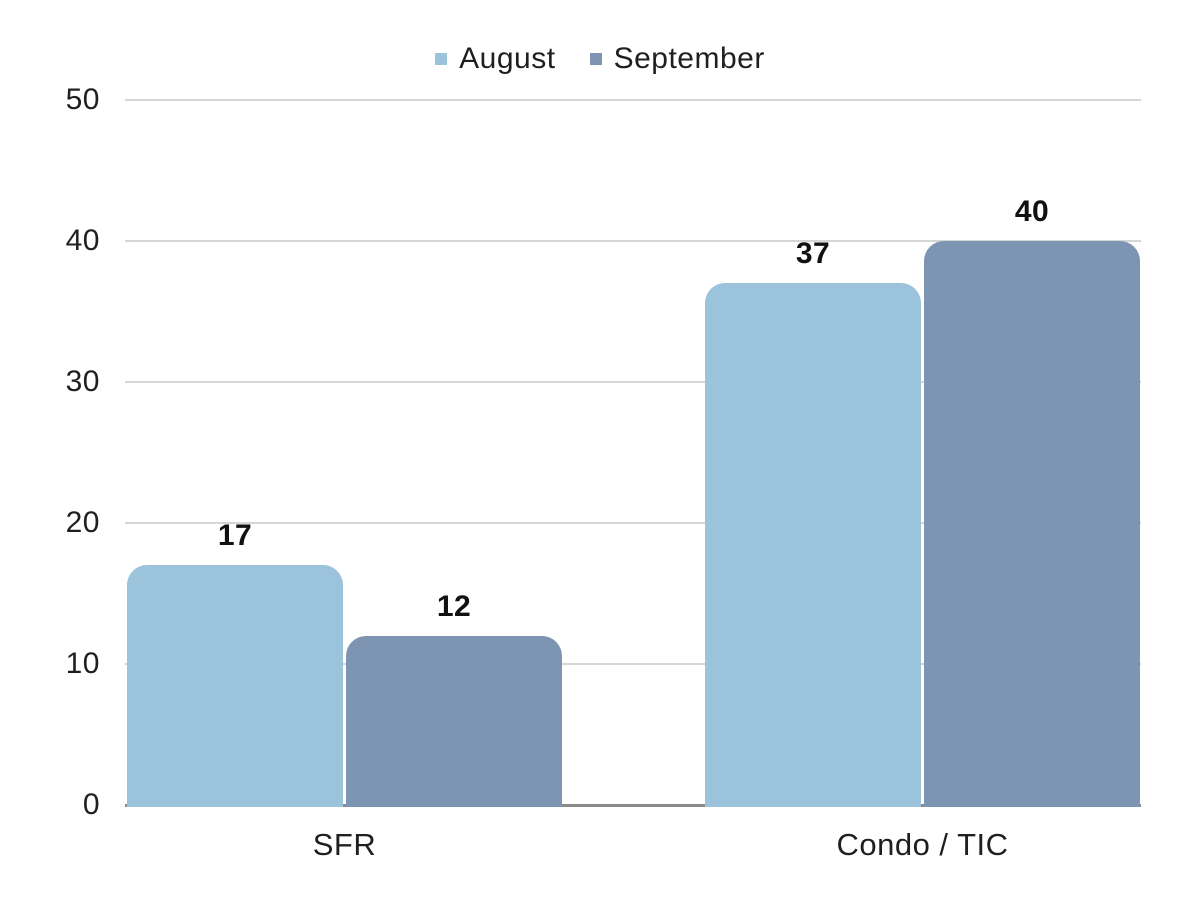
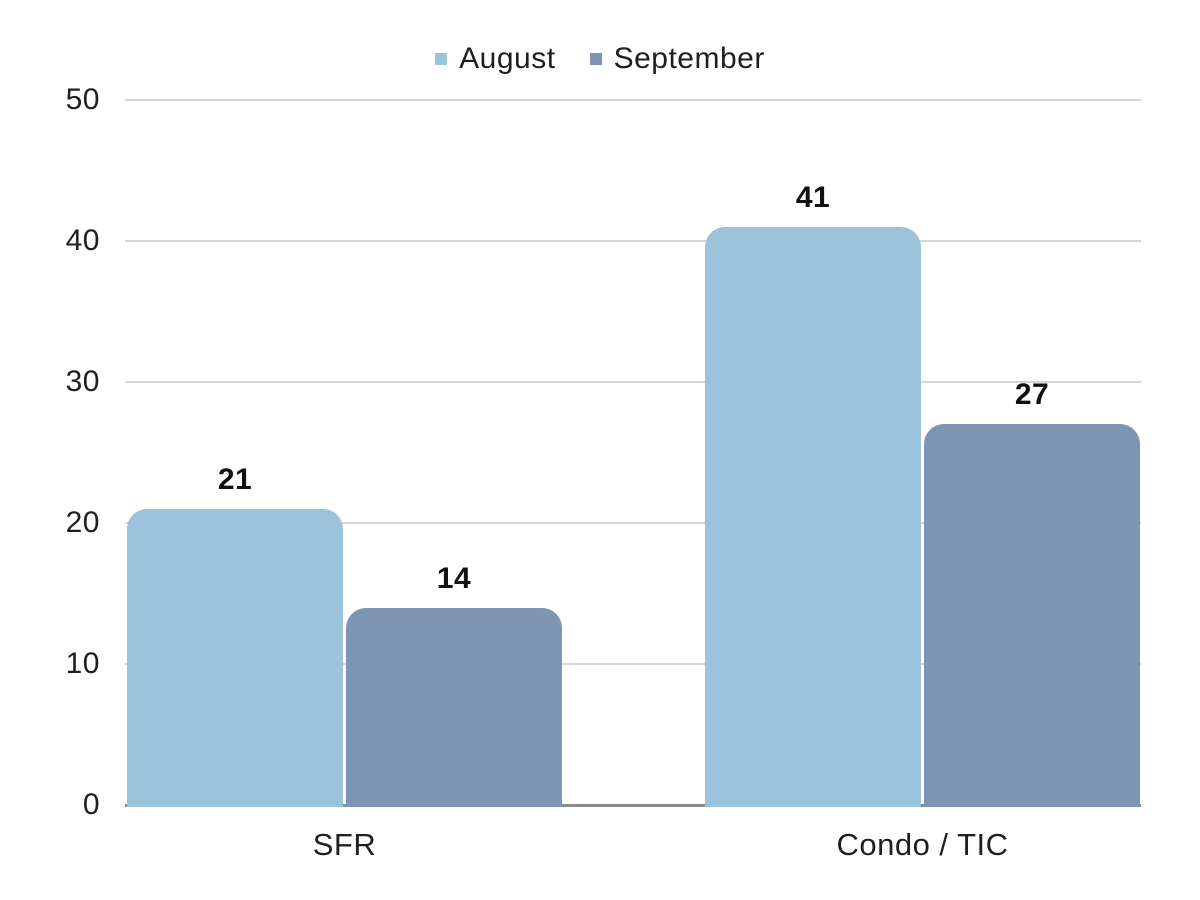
August/SFR: 17 -> 21
September/SFR: 12 -> 14
August/Condo / TIC: 37 -> 41
September/Condo / TIC: 40 -> 27
